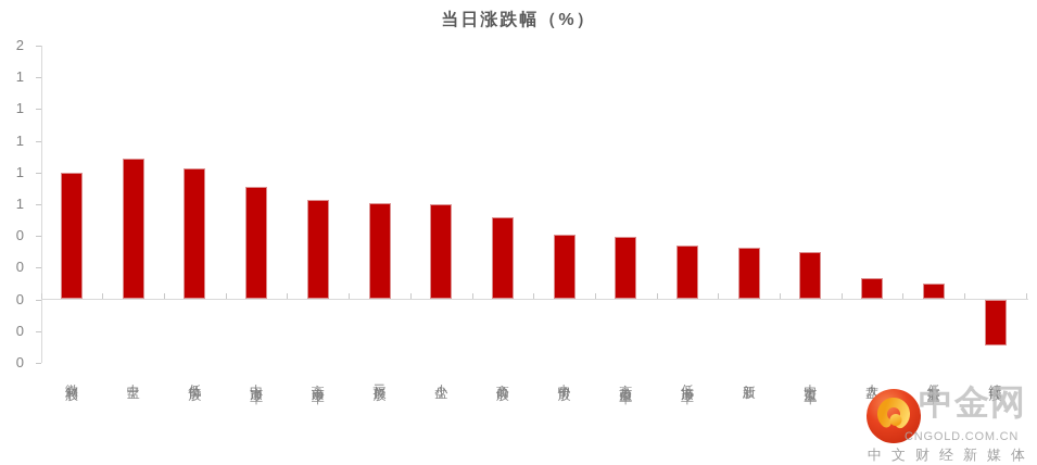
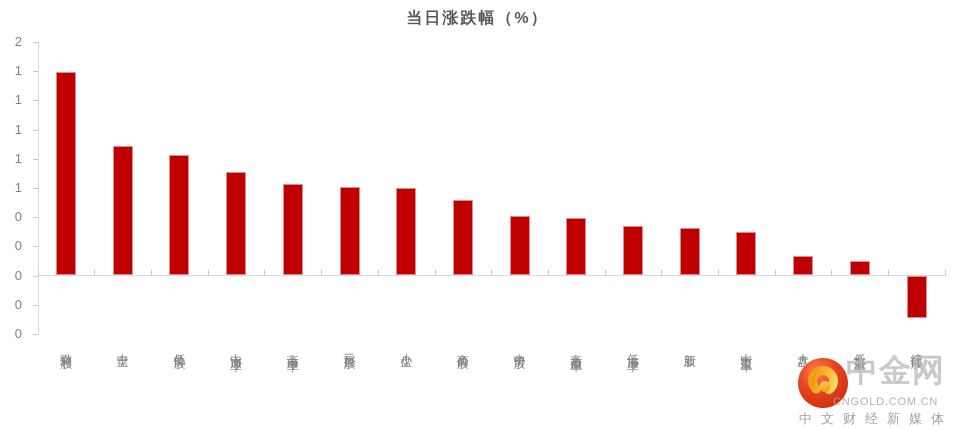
微利股: 1.00 -> 1.74
